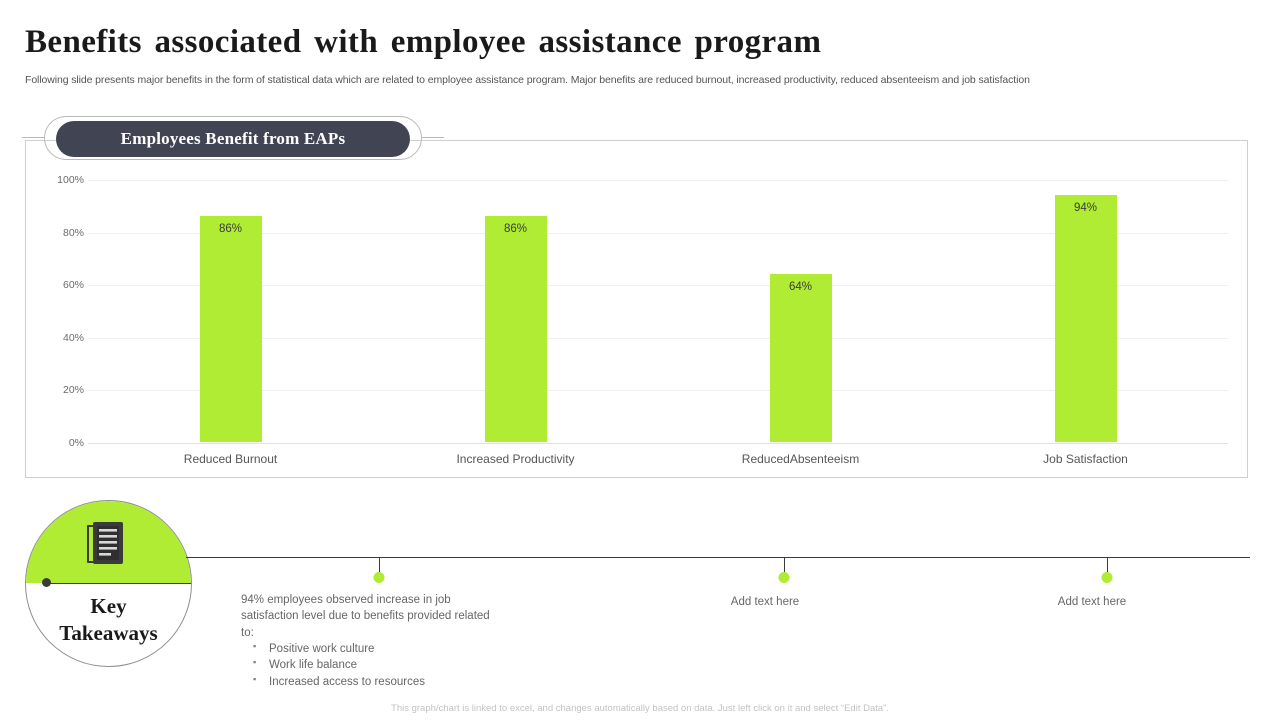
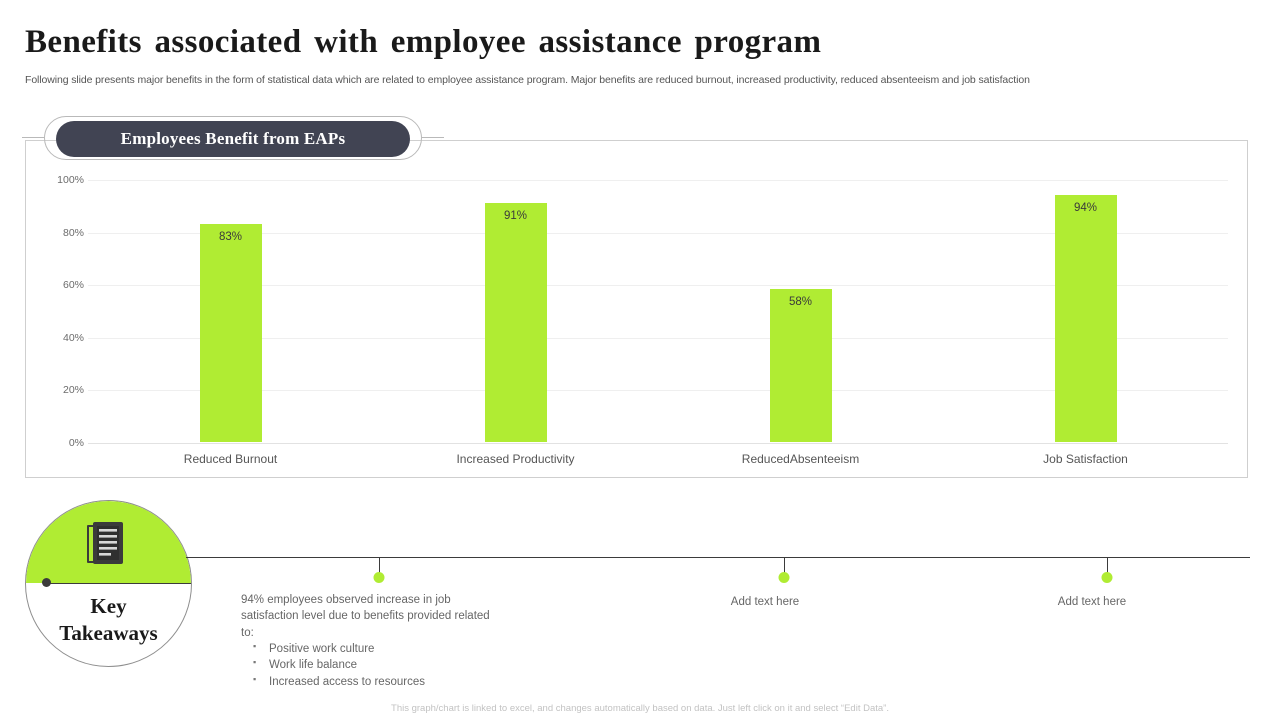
Reduced Burnout: 86% -> 83%
Increased Productivity: 86% -> 91%
ReducedAbsenteeism: 64% -> 58%
